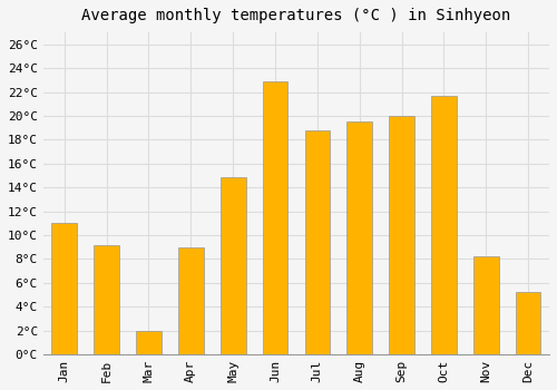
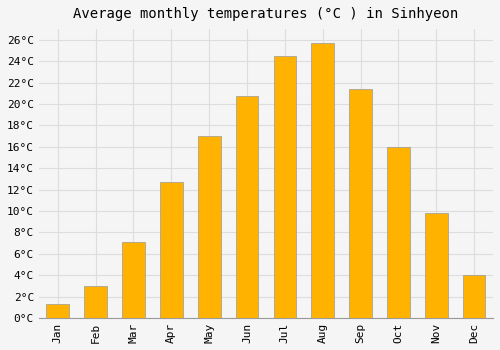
Jan: 11.0°C -> 1.3°C
Feb: 9.2°C -> 3.0°C
Mar: 2.0°C -> 7.1°C
Apr: 9.0°C -> 12.7°C
May: 14.9°C -> 17.0°C
Jun: 22.9°C -> 20.7°C
Jul: 18.8°C -> 24.5°C
Aug: 19.5°C -> 25.7°C
Sep: 20.0°C -> 21.4°C
Oct: 21.7°C -> 16.0°C
Nov: 8.2°C -> 9.8°C
Dec: 5.2°C -> 4.0°C
